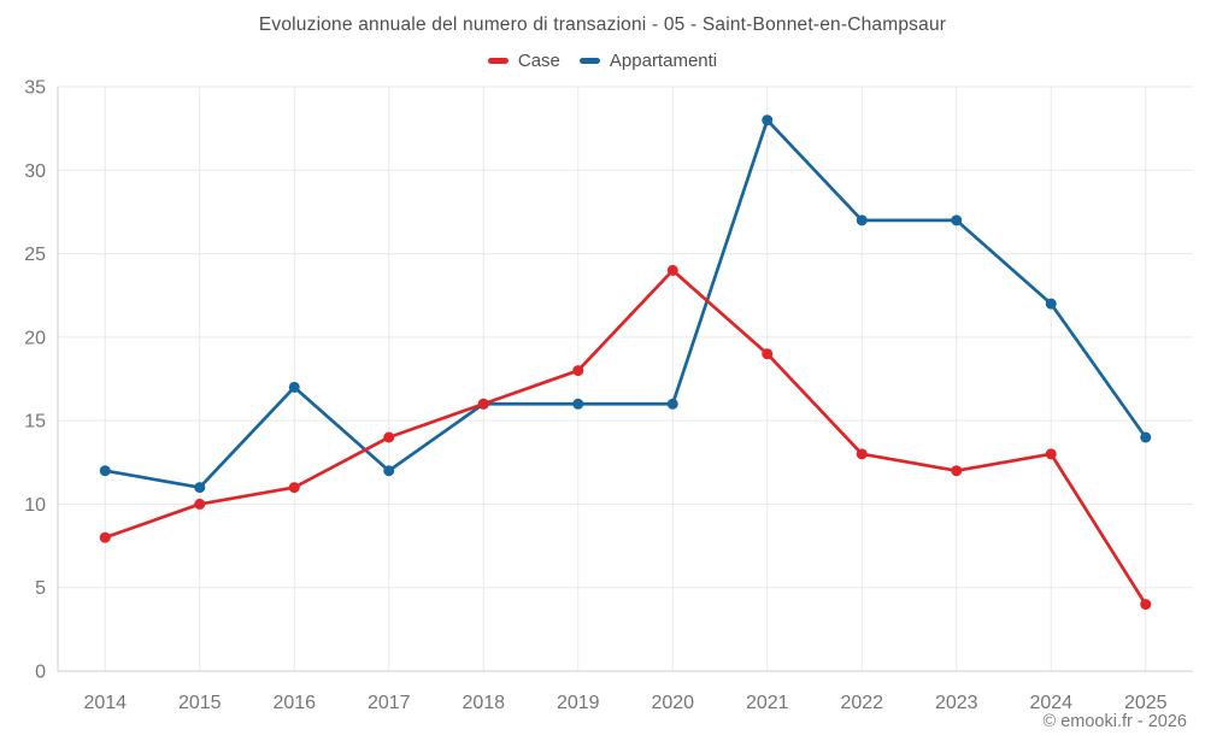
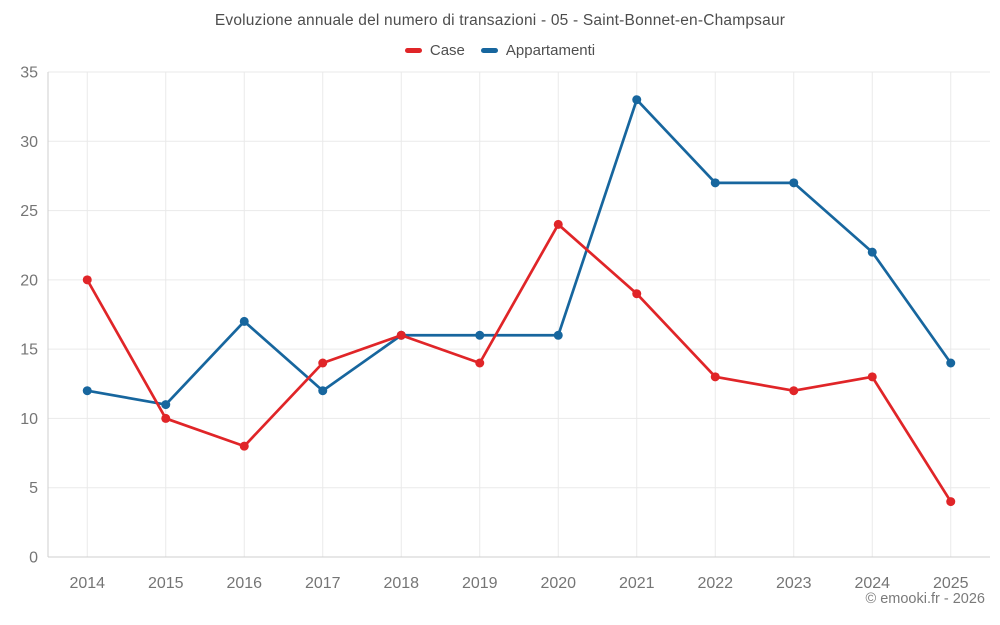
Case/2014: 8 -> 20
Case/2016: 11 -> 8
Case/2019: 18 -> 14
